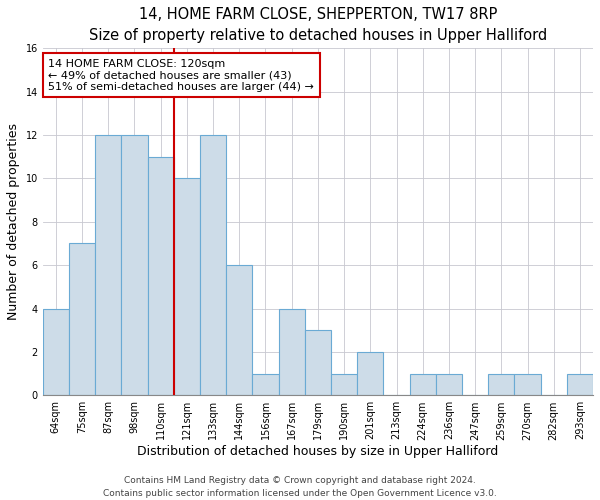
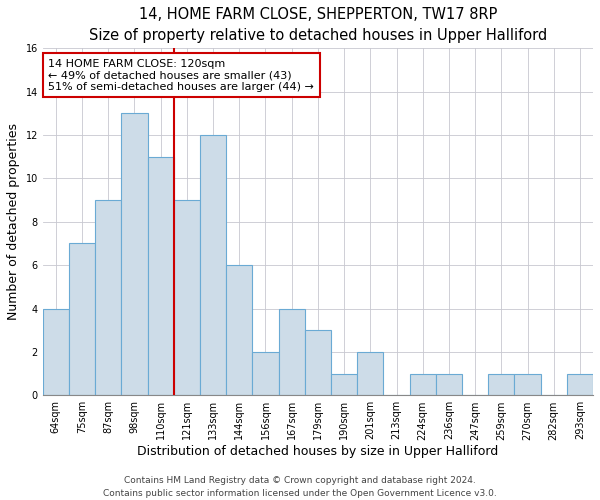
87sqm: 12 -> 9
98sqm: 12 -> 13
121sqm: 10 -> 9
156sqm: 1 -> 2
